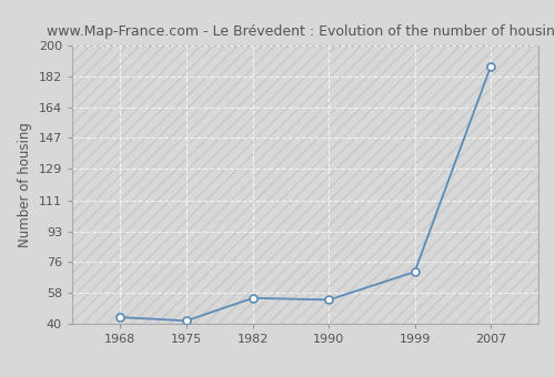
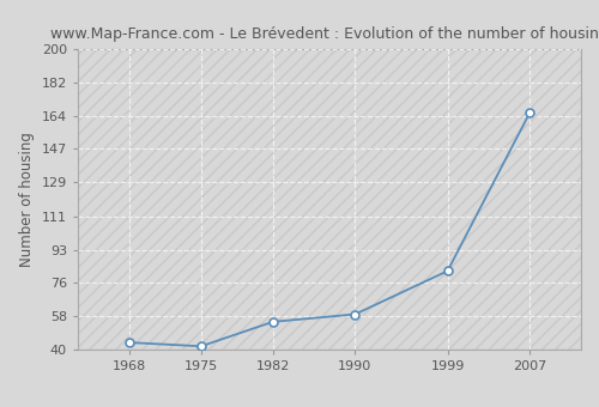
1990: 54 -> 59
1999: 70 -> 82
2007: 188 -> 166
